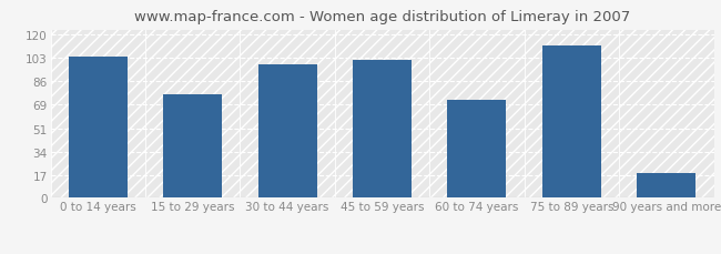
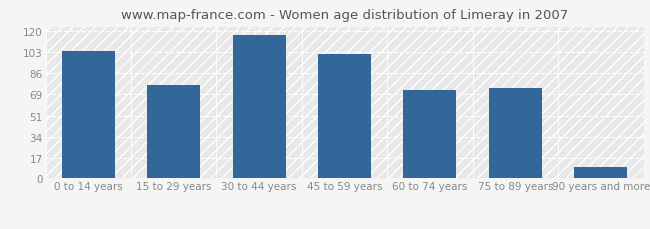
30 to 44 years: 98 -> 117
75 to 89 years: 112 -> 74
90 years and more: 18 -> 9
